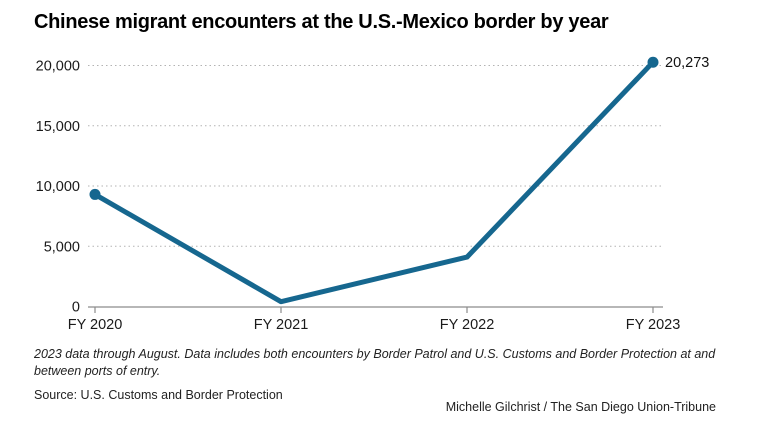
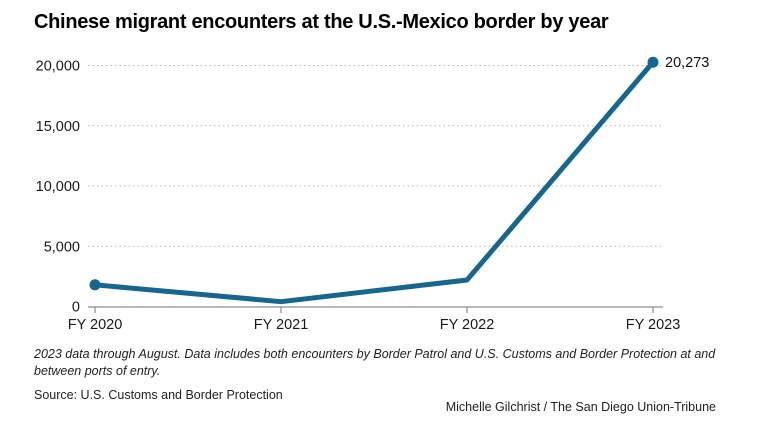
FY 2020: 9300 -> 1800
FY 2022: 4100 -> 2200
